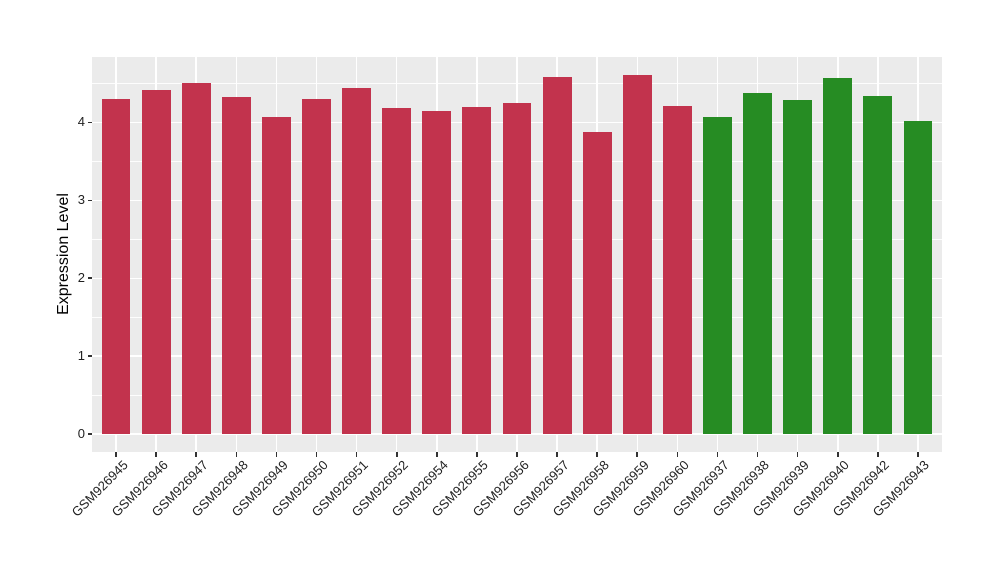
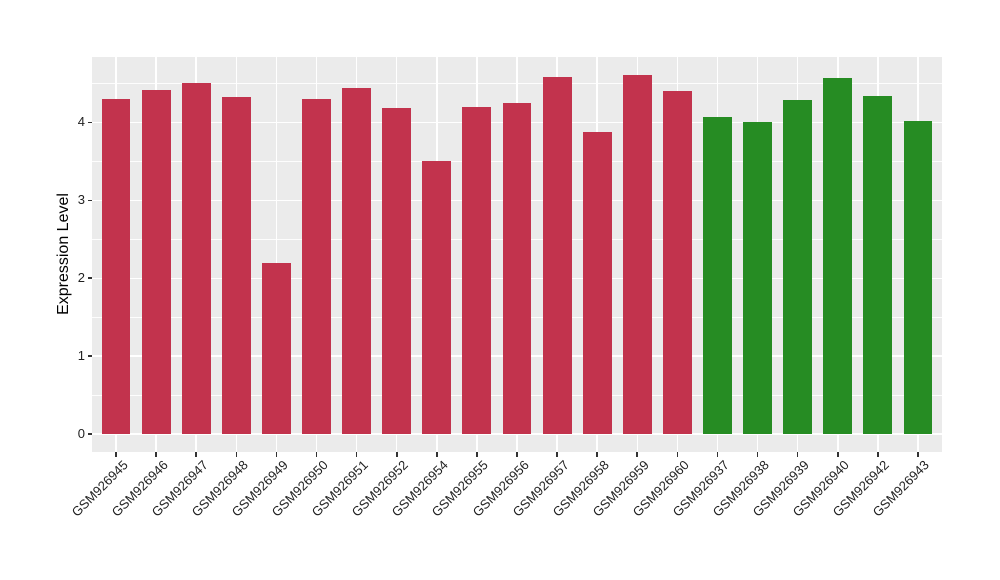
GSM926949: 4.1 -> 2.2
GSM926954: 4.2 -> 3.5
GSM926960: 4.2 -> 4.4
GSM926938: 4.4 -> 4.0
